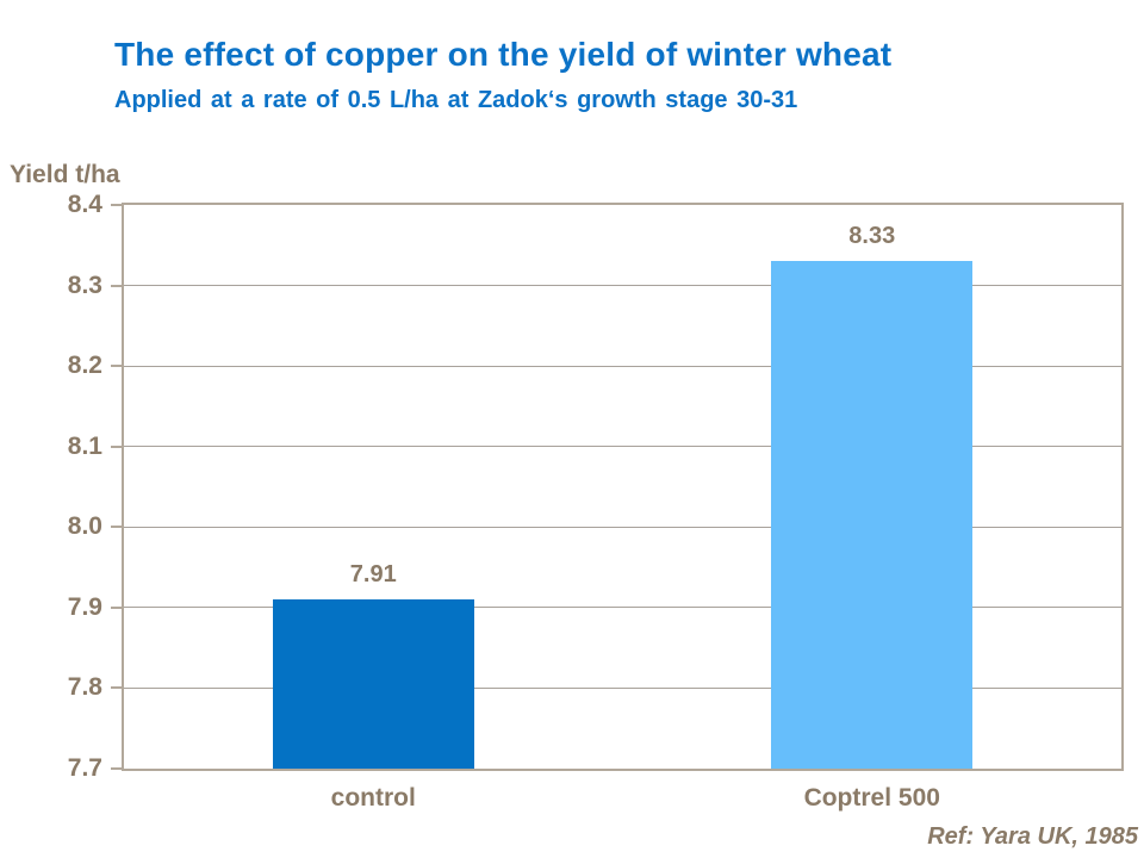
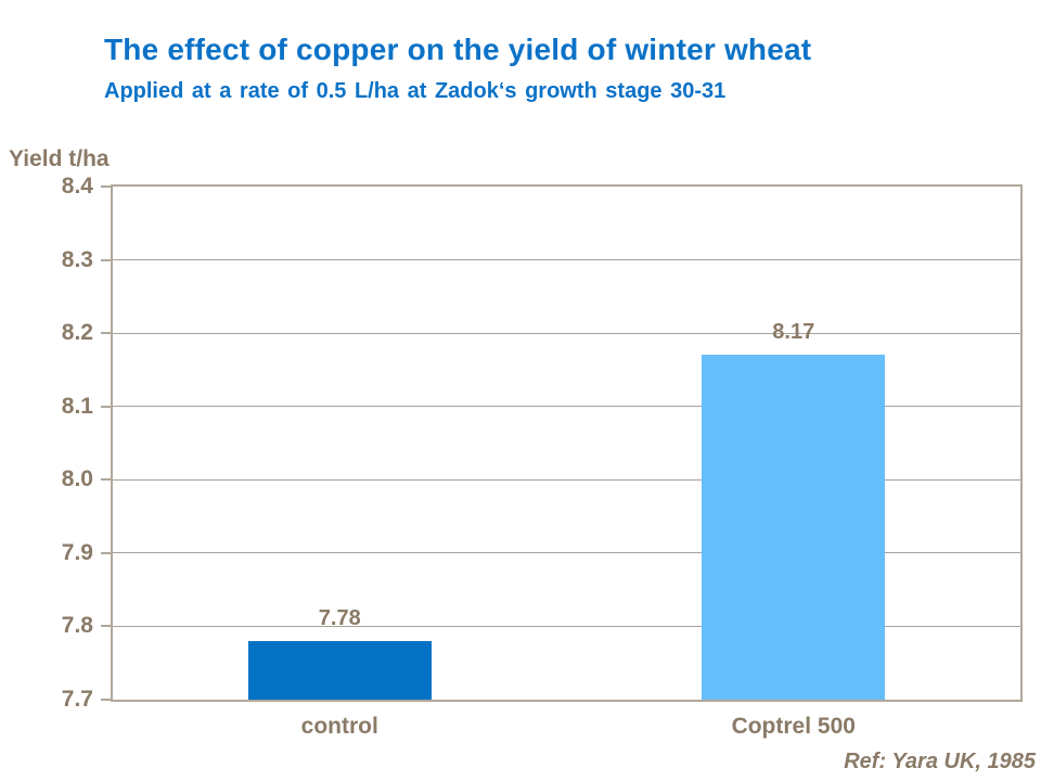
control: 7.91 -> 7.78
Coptrel 500: 8.33 -> 8.17
